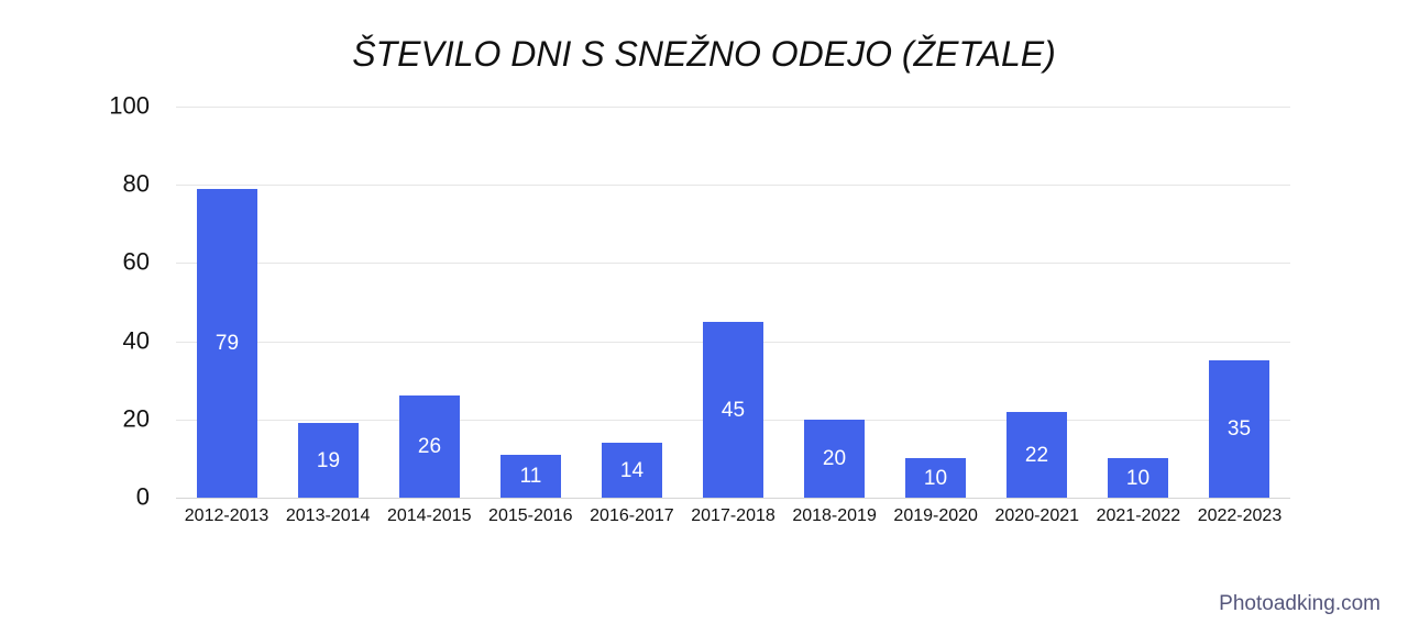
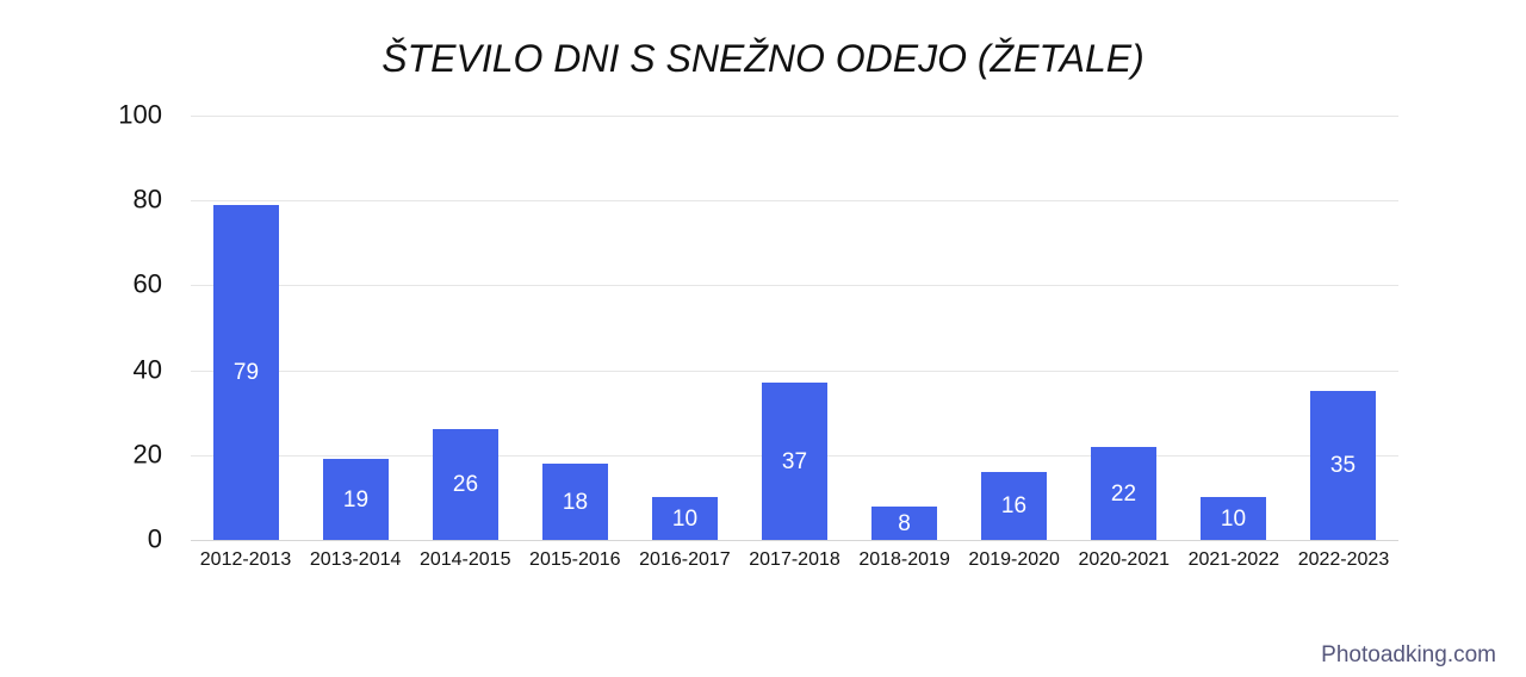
2015-2016: 11 -> 18
2016-2017: 14 -> 10
2017-2018: 45 -> 37
2018-2019: 20 -> 8
2019-2020: 10 -> 16
